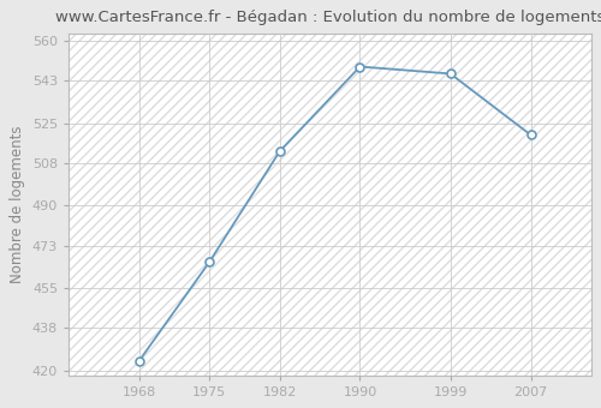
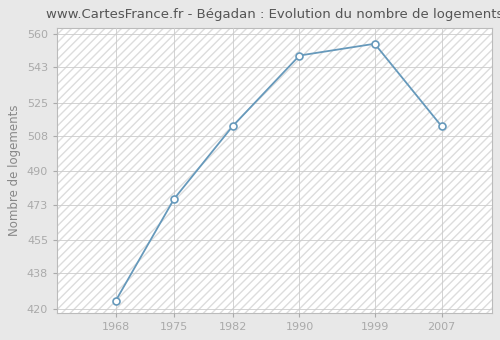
1975: 466 -> 476
1999: 546 -> 555
2007: 520 -> 513
